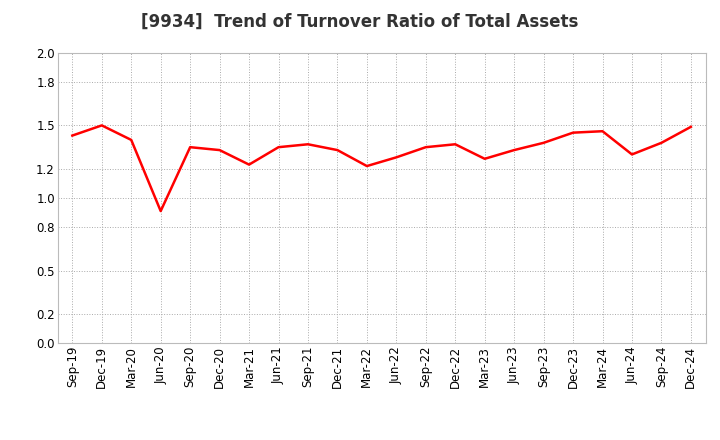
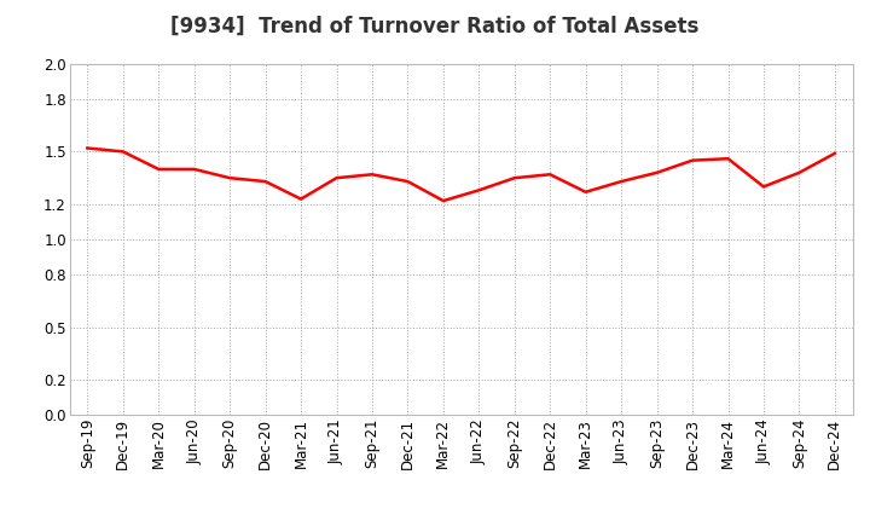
Sep-19: 1.43 -> 1.52
Jun-20: 0.91 -> 1.40
